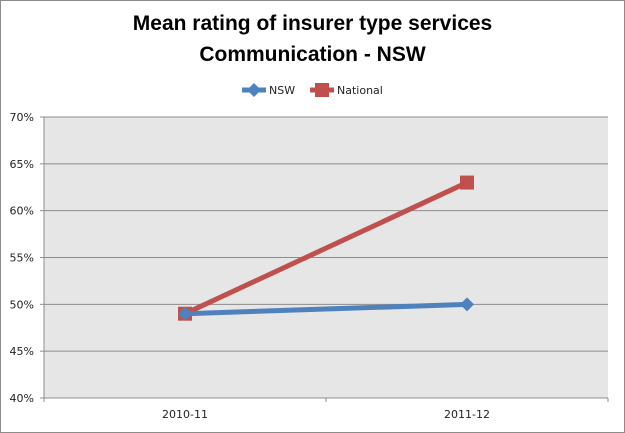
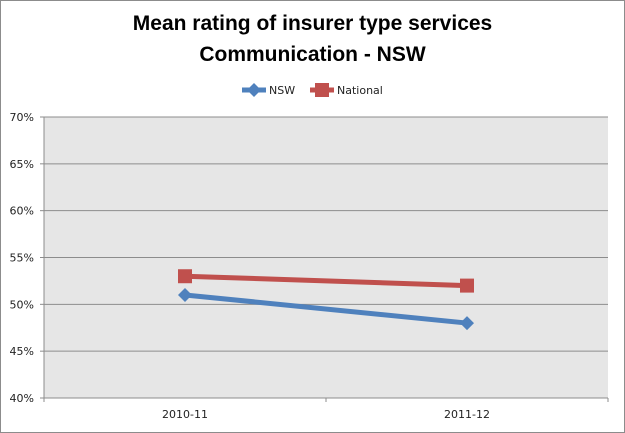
NSW/2010-11: 49% -> 51%
National/2010-11: 49% -> 53%
NSW/2011-12: 50% -> 48%
National/2011-12: 63% -> 52%
